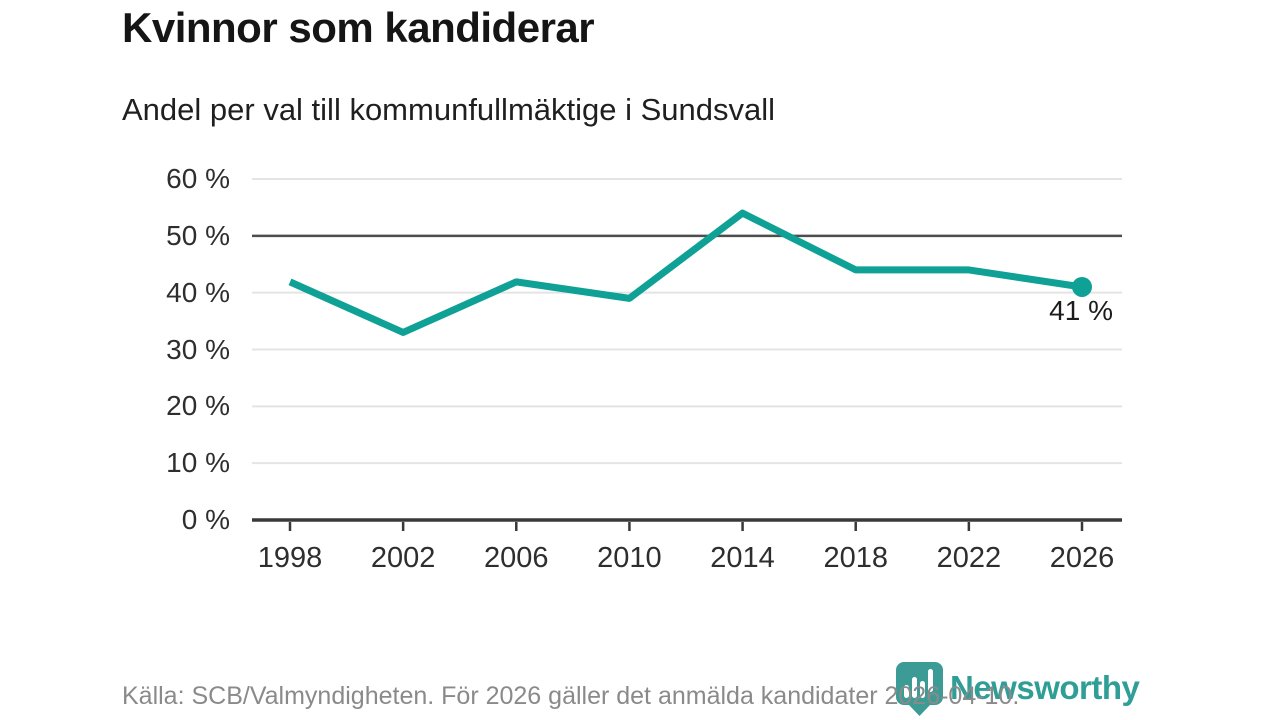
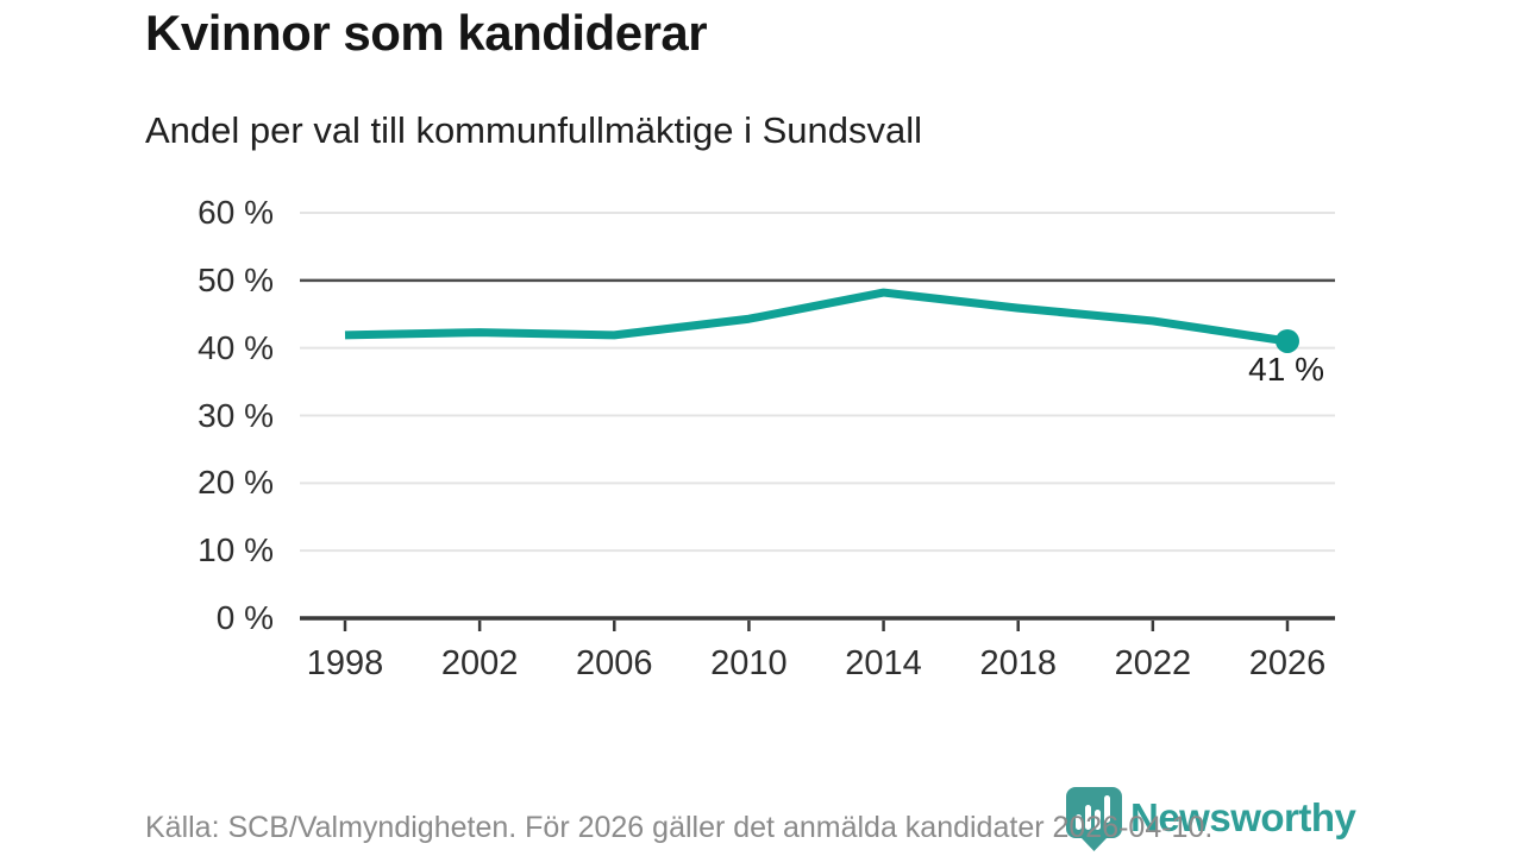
2002: 33% -> 42%
2010: 39% -> 44%
2014: 54% -> 48%
2018: 44% -> 46%
